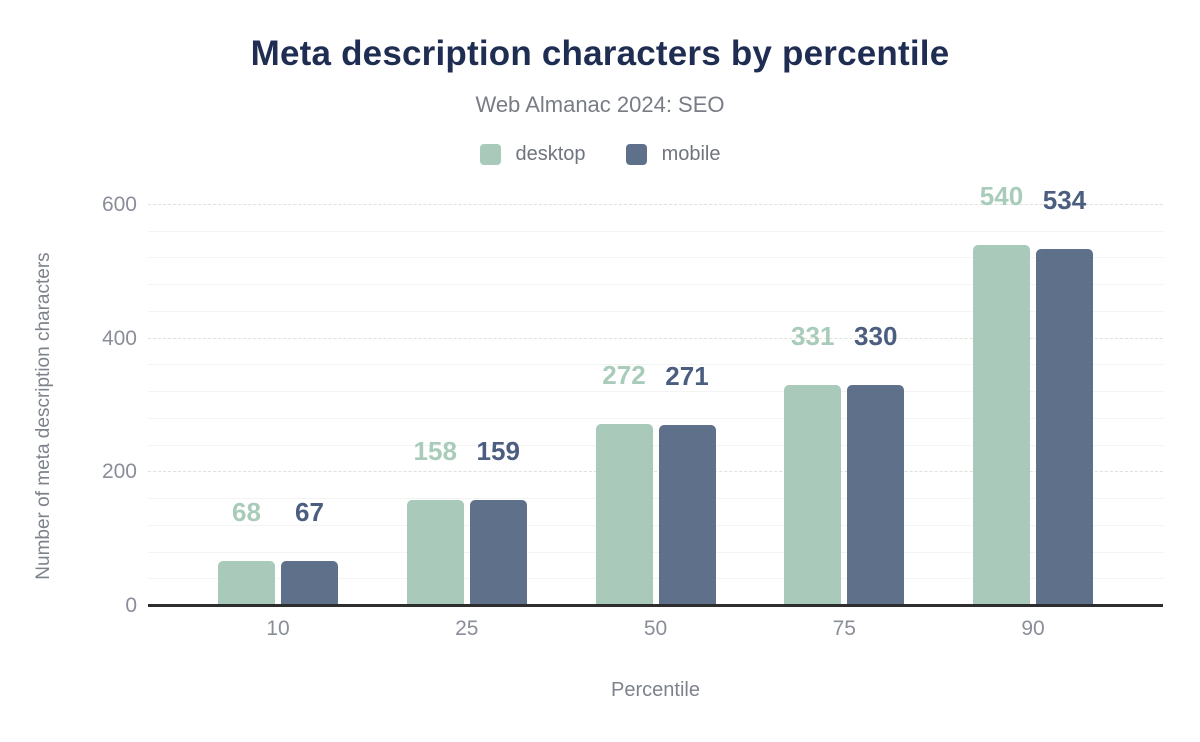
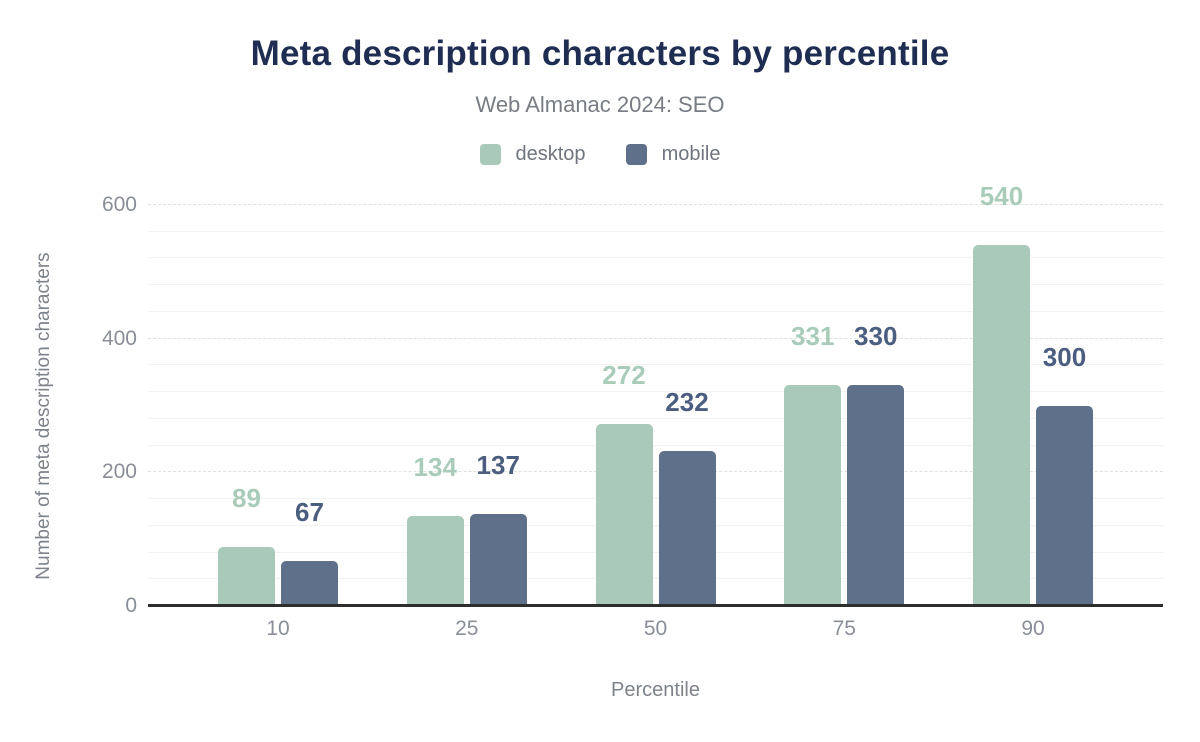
desktop/10: 68 -> 89
desktop/25: 158 -> 134
mobile/25: 159 -> 137
mobile/50: 271 -> 232
mobile/90: 534 -> 300
